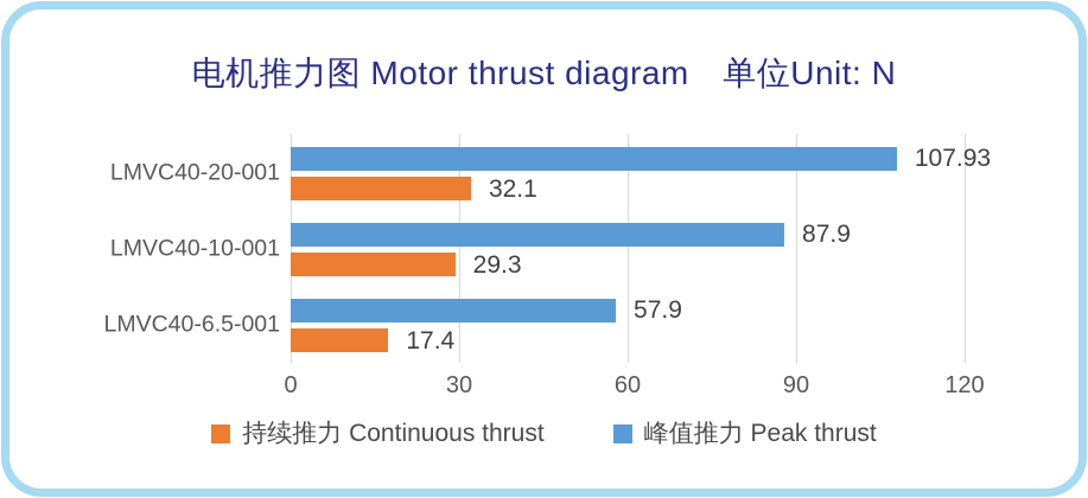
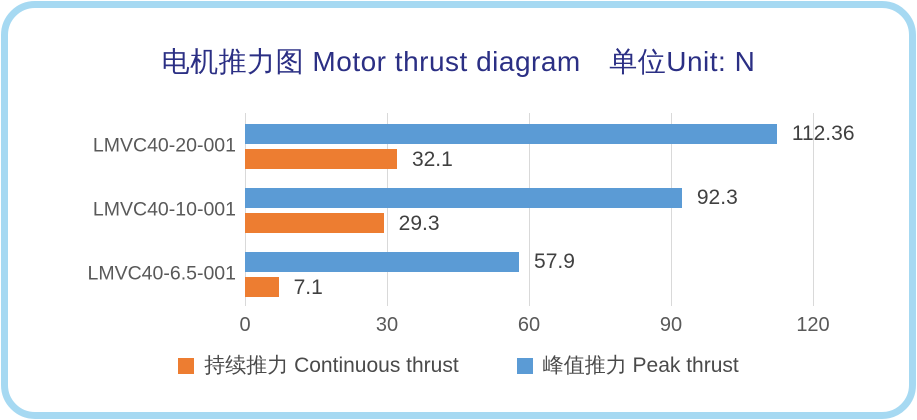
峰值推力 Peak thrust/LMVC40-20-001: 107.93 -> 112.36
峰值推力 Peak thrust/LMVC40-10-001: 87.9 -> 92.3
持续推力 Continuous thrust/LMVC40-6.5-001: 17.4 -> 7.1
